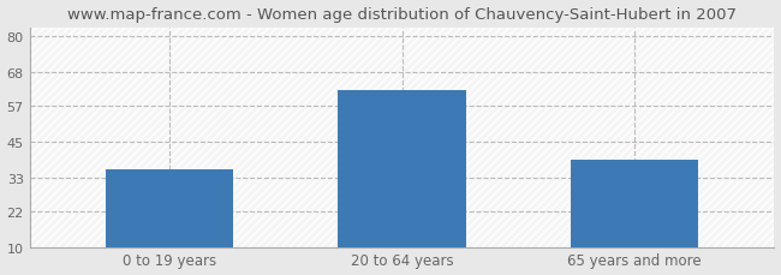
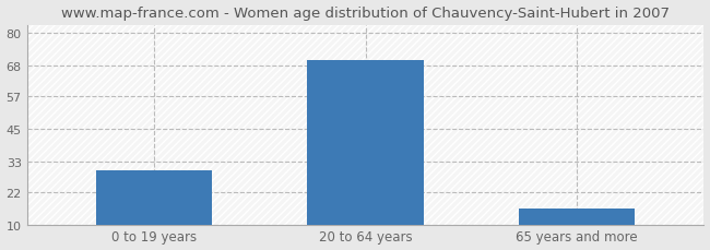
0 to 19 years: 36 -> 30
20 to 64 years: 62 -> 70
65 years and more: 39 -> 16
